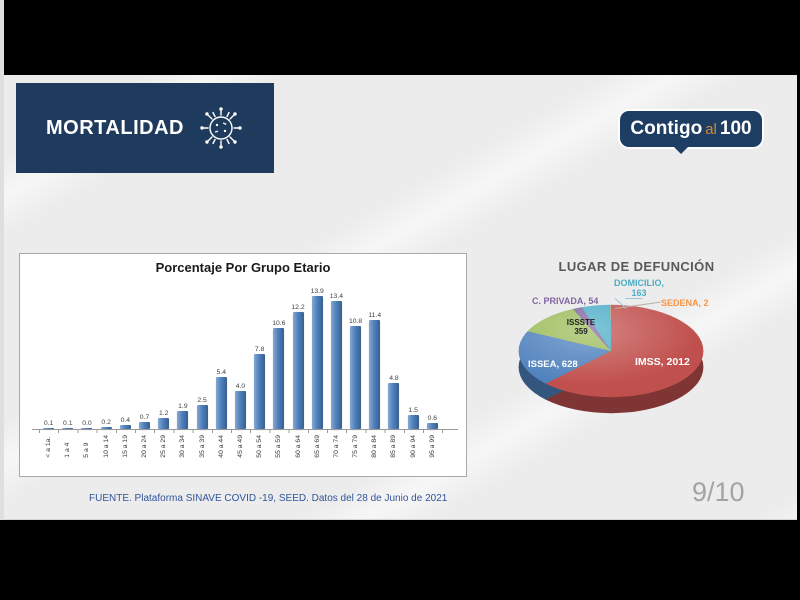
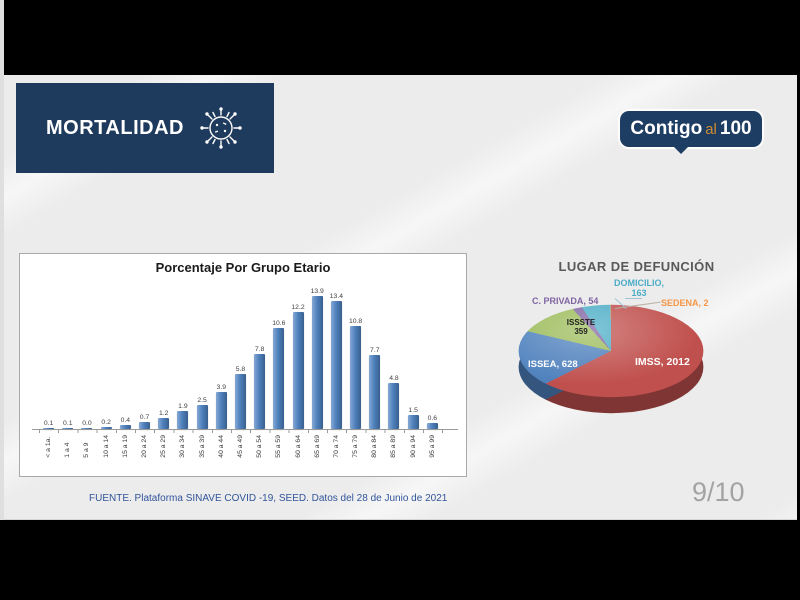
Porcentaje Por Grupo Etario/40 a 44: 5.4 -> 3.9
Porcentaje Por Grupo Etario/45 a 49: 4.0 -> 5.8
Porcentaje Por Grupo Etario/80 a 84: 11.4 -> 7.7
